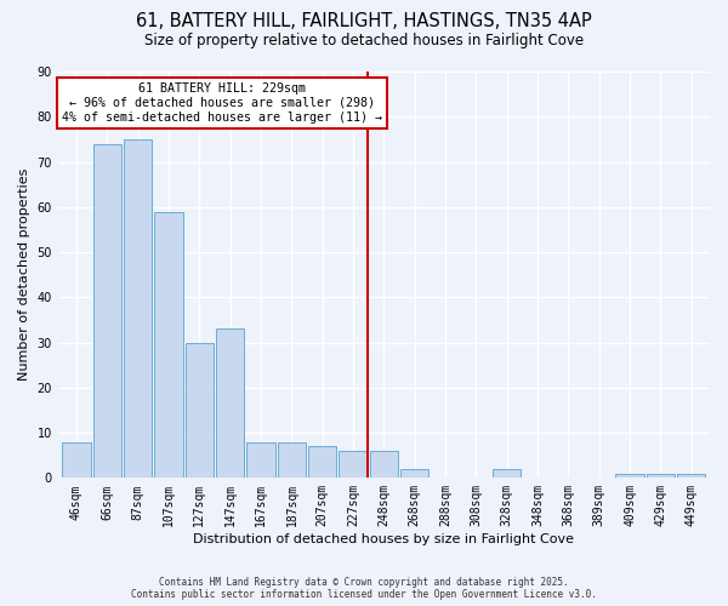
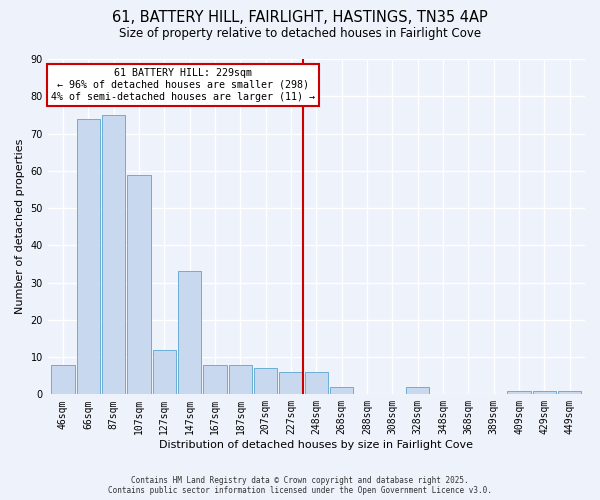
127sqm: 30 -> 12
